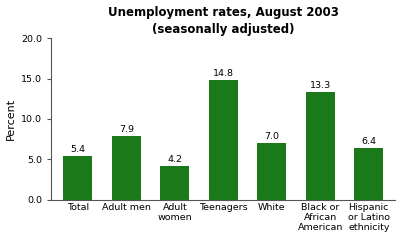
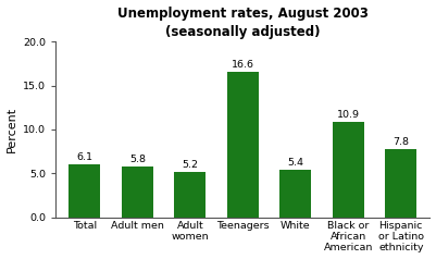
Total: 5.4 -> 6.1
Adult men: 7.9 -> 5.8
Adult women: 4.2 -> 5.2
Teenagers: 14.8 -> 16.6
White: 7.0 -> 5.4
Black or African American: 13.3 -> 10.9
Hispanic or Latino ethnicity: 6.4 -> 7.8
